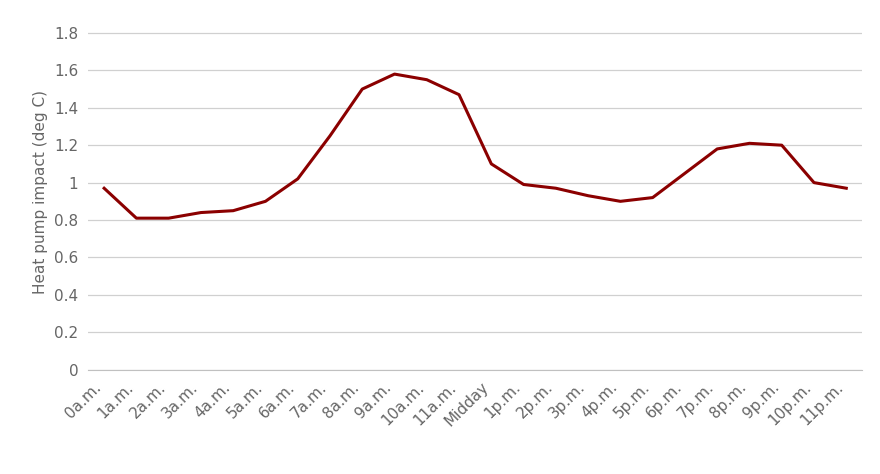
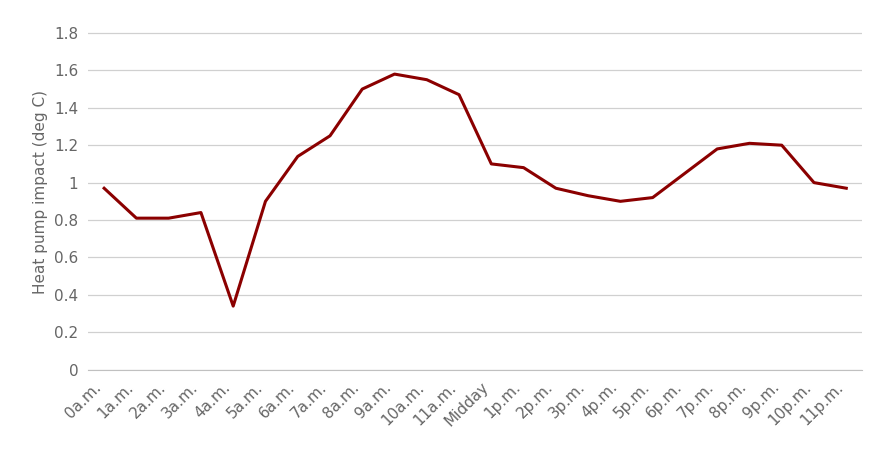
4a.m.: 0.85 -> 0.34
6a.m.: 1.02 -> 1.14
1p.m.: 0.99 -> 1.08
